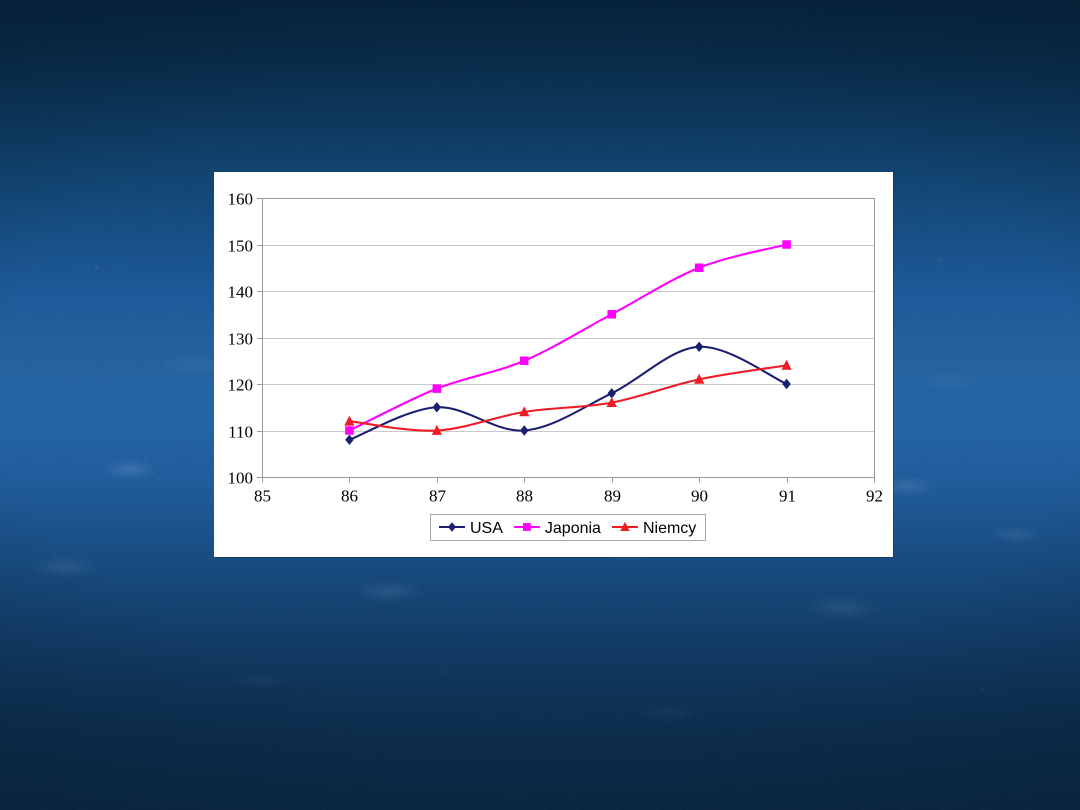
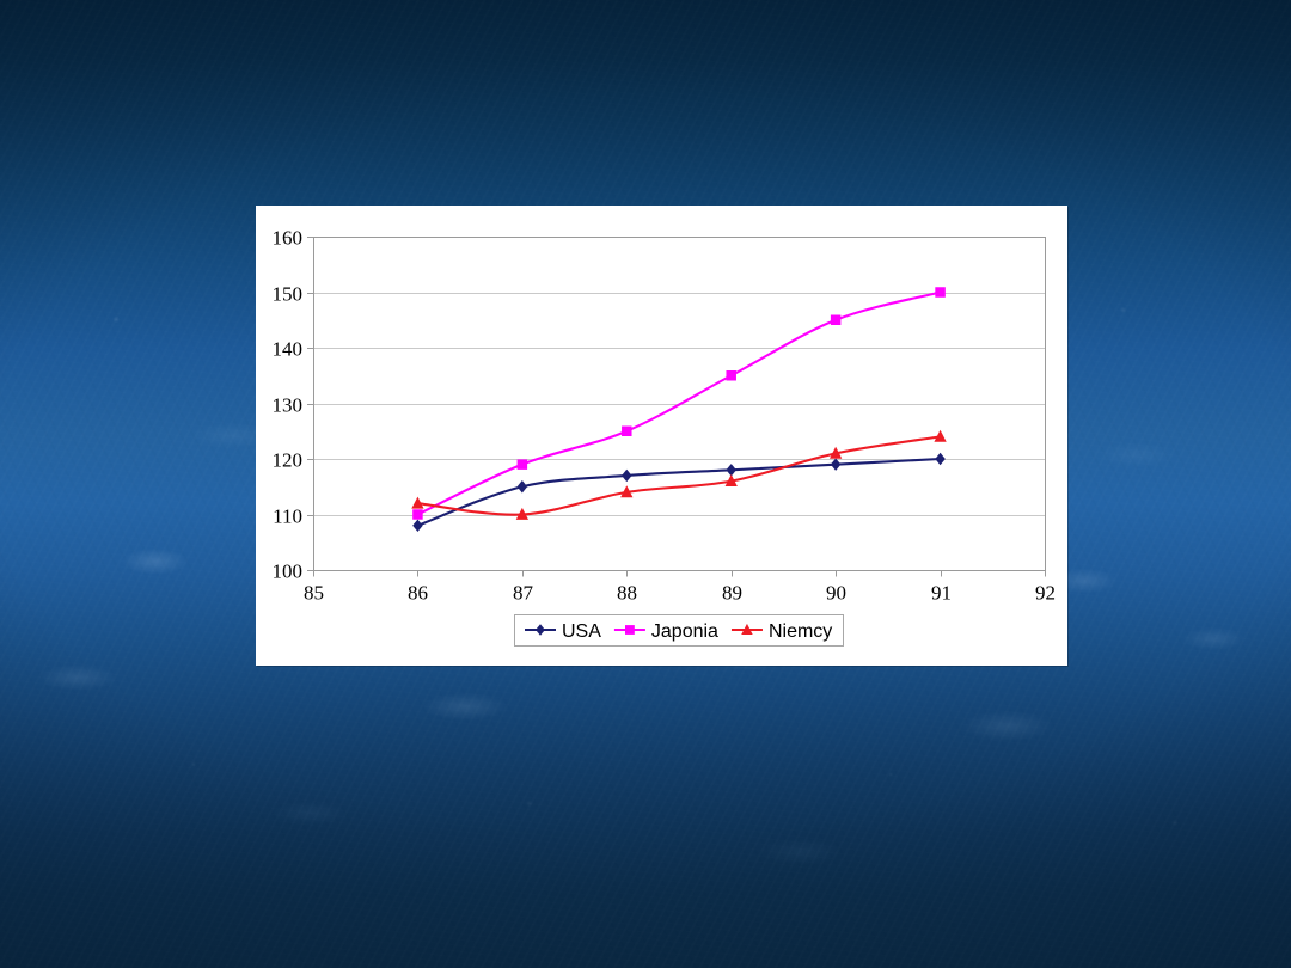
USA/88: 110 -> 117
USA/90: 128 -> 119
